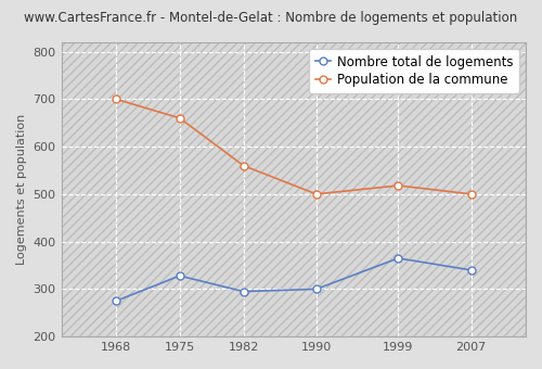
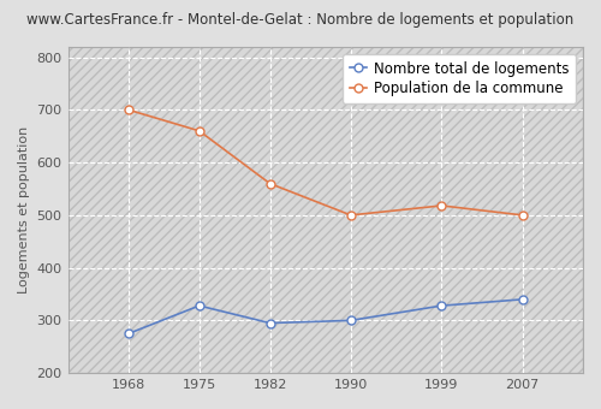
Nombre total de logements/1999: 365 -> 328
